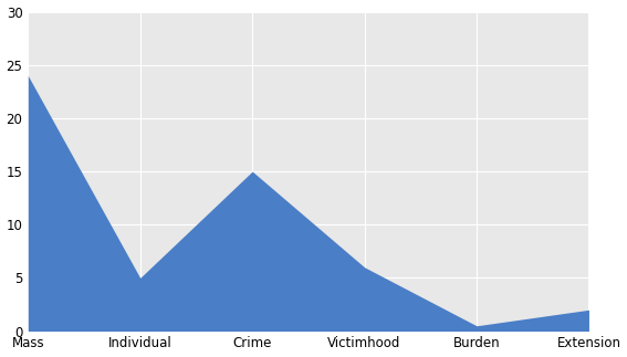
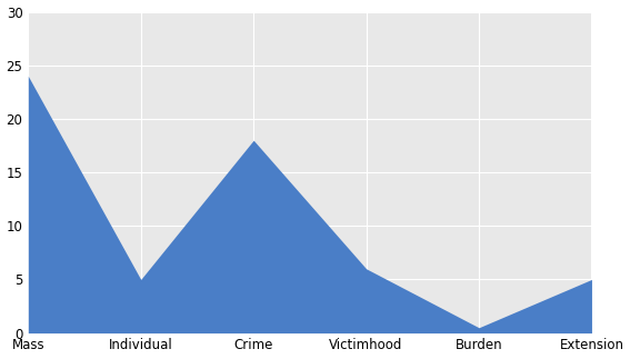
Crime: 15.0 -> 18.0
Extension: 2.0 -> 5.0
